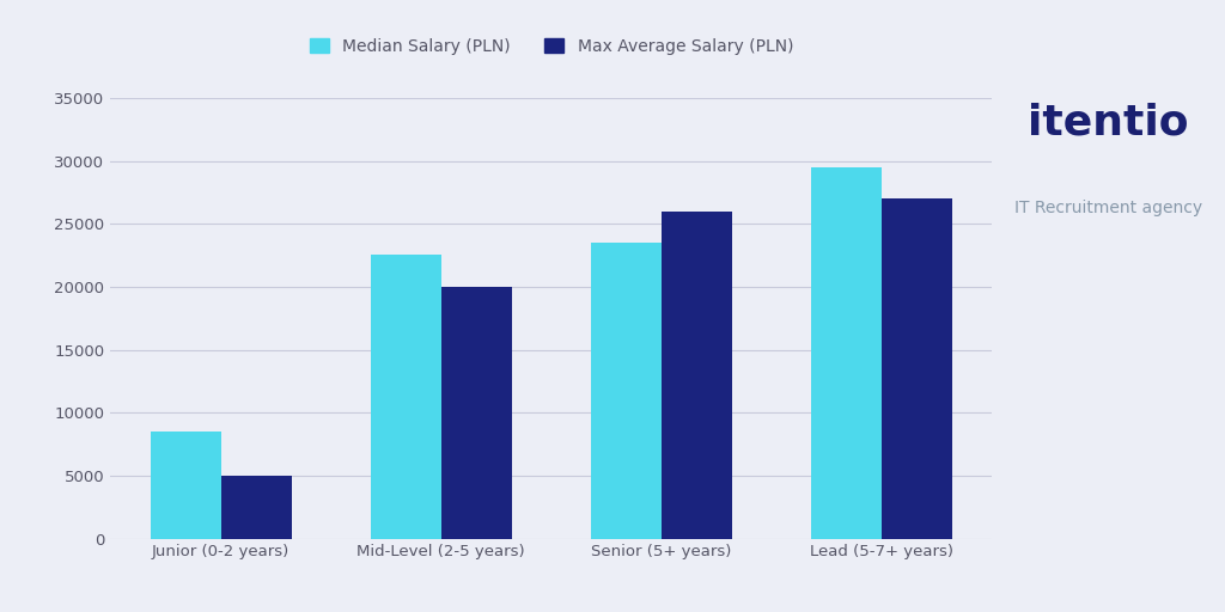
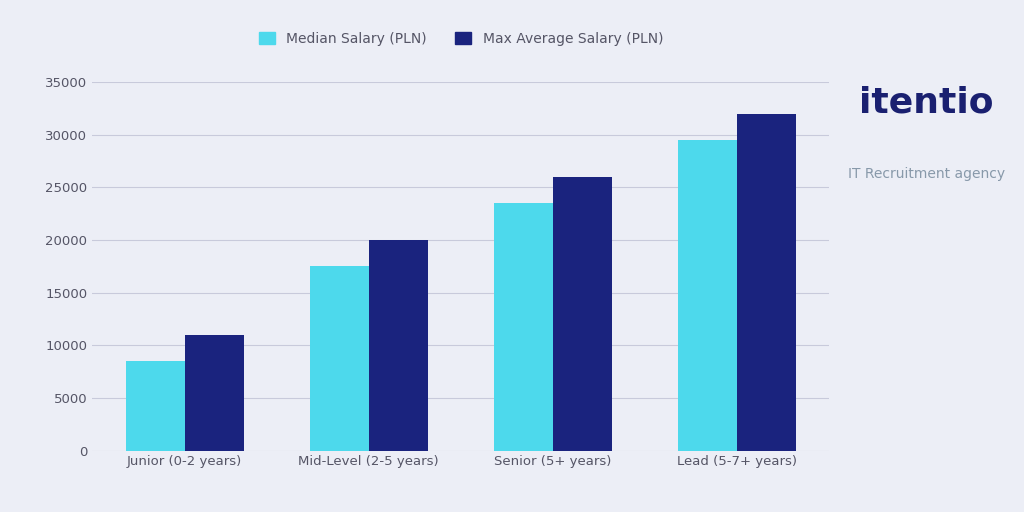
Max Average Salary (PLN)/Junior (0-2 years): 5000 -> 11000
Median Salary (PLN)/Mid-Level (2-5 years): 22600 -> 17500
Max Average Salary (PLN)/Lead (5-7+ years): 27000 -> 32000
